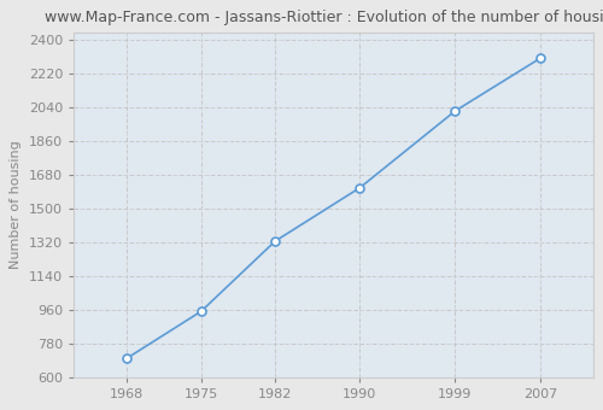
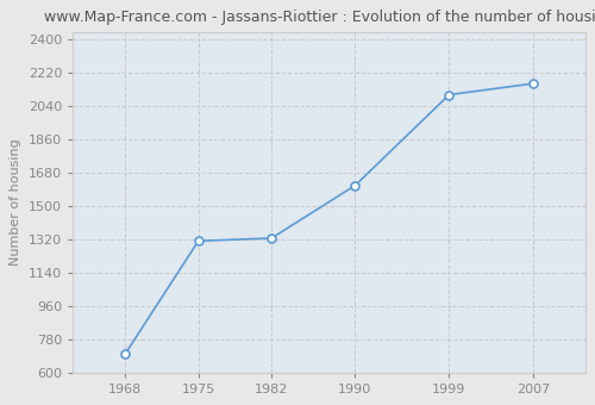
1975: 950 -> 1310
1999: 2020 -> 2100
2007: 2300 -> 2160
